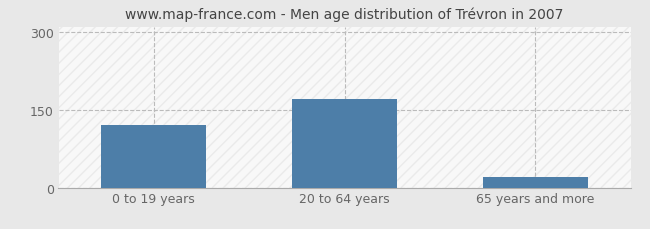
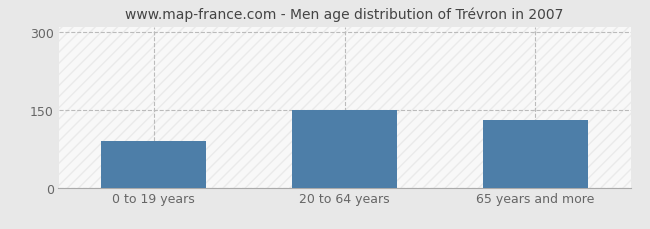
0 to 19 years: 120 -> 90
20 to 64 years: 170 -> 150
65 years and more: 20 -> 130
